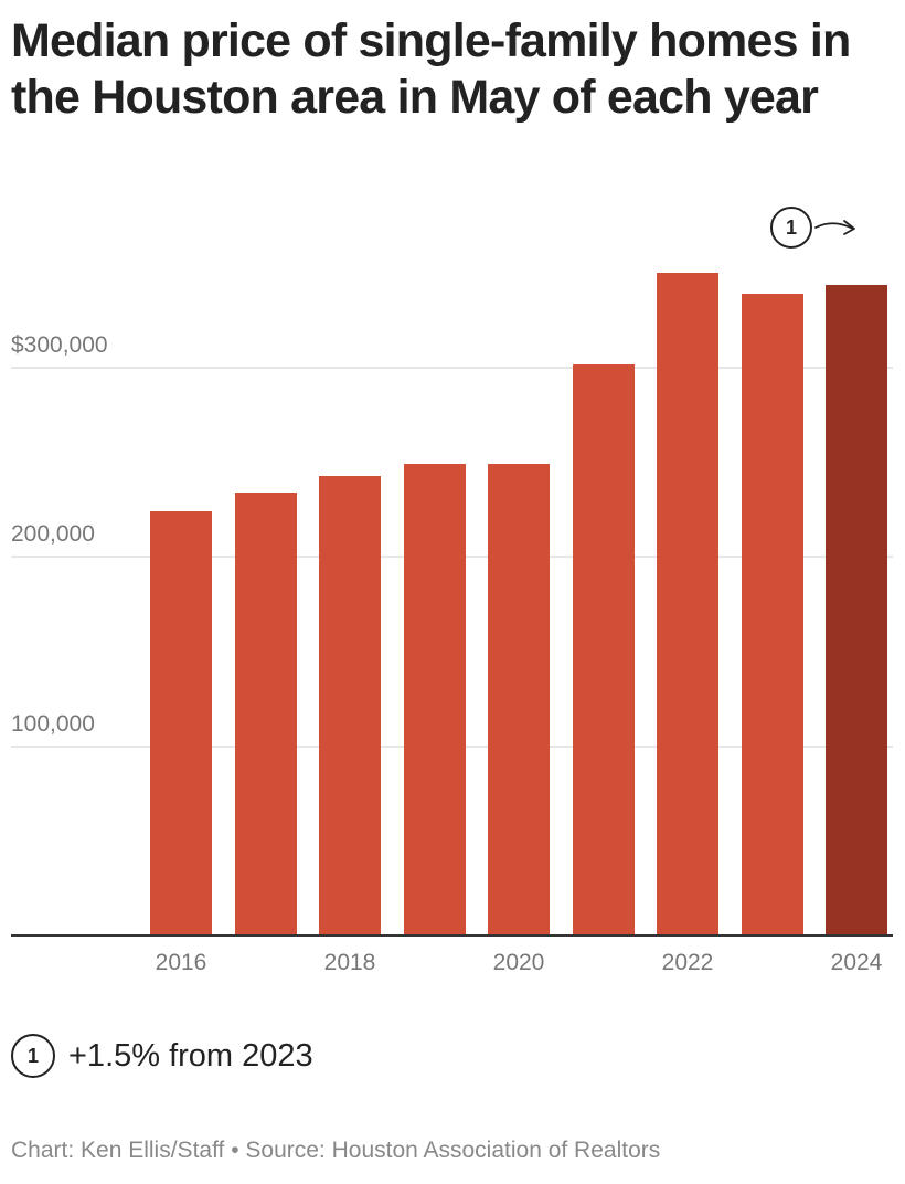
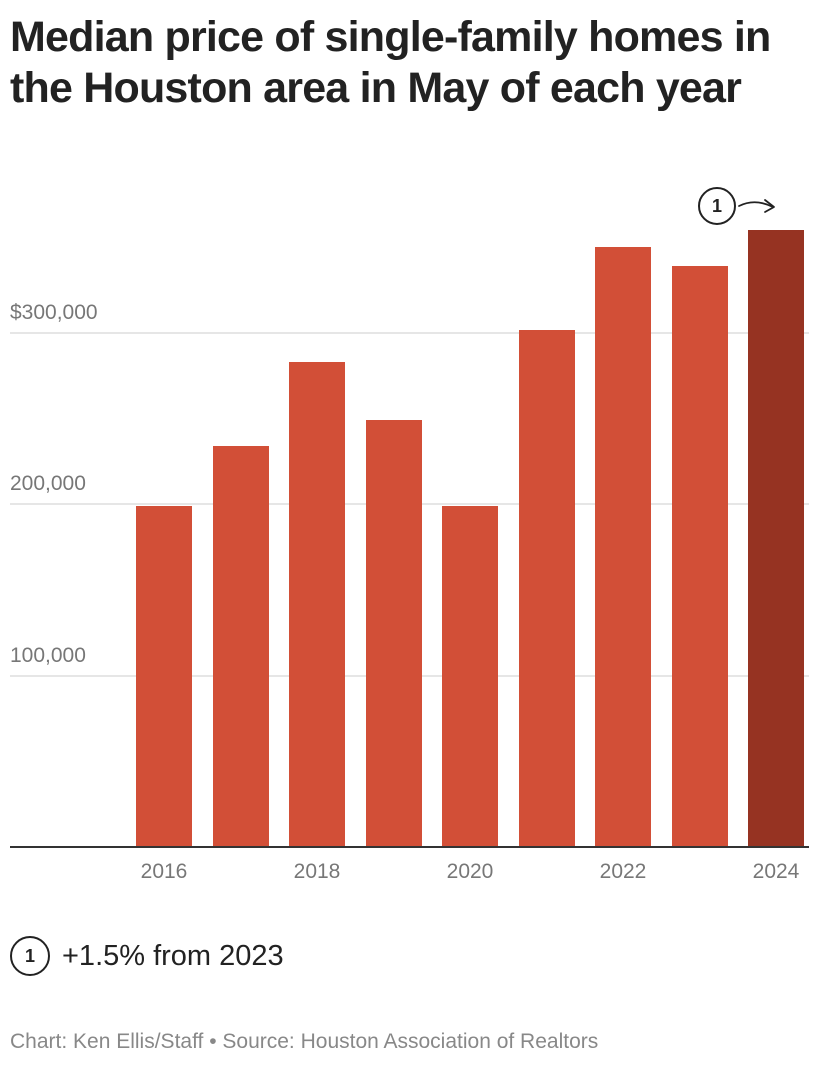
2016: $224000 -> $199000
2018: $243000 -> $283000
2020: $249000 -> $199000
2024: $344000 -> $360000
